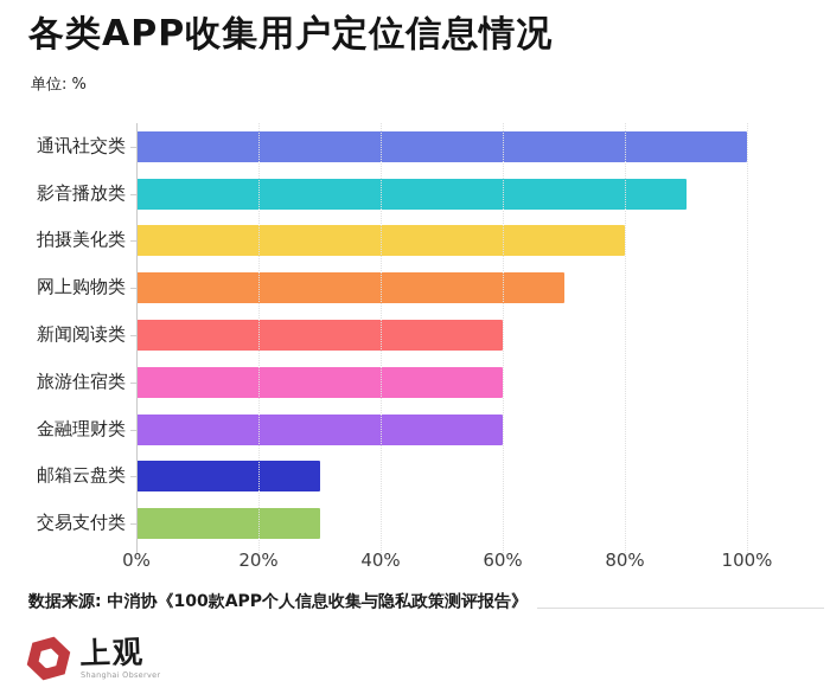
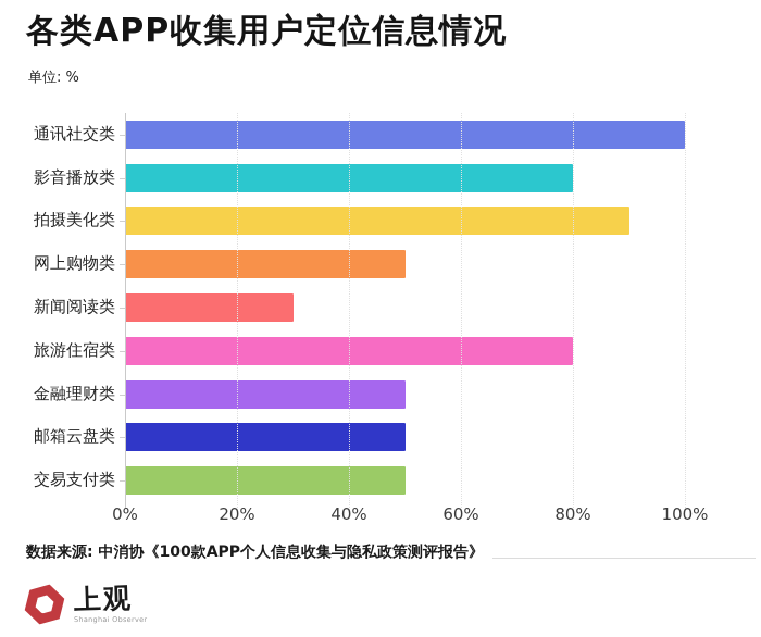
影音播放类: 90% -> 80%
拍摄美化类: 80% -> 90%
网上购物类: 70% -> 50%
新闻阅读类: 60% -> 30%
旅游住宿类: 60% -> 80%
金融理财类: 60% -> 50%
邮箱云盘类: 30% -> 50%
交易支付类: 30% -> 50%
